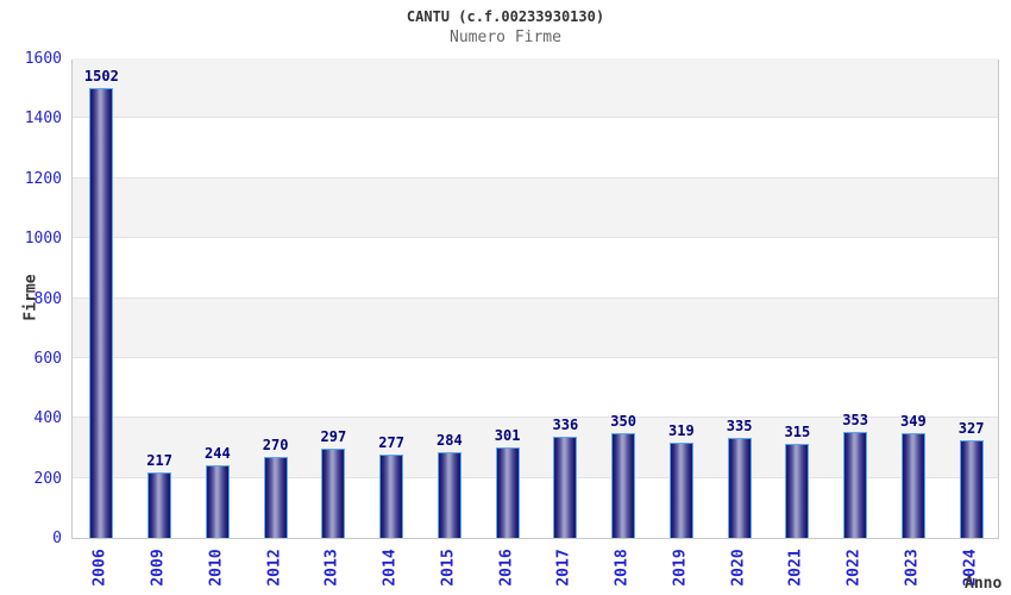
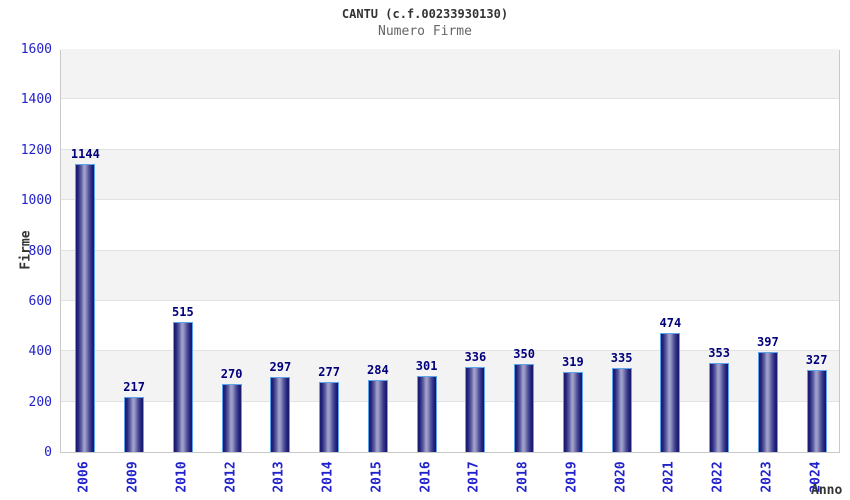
2006: 1502 -> 1144
2010: 244 -> 515
2021: 315 -> 474
2023: 349 -> 397
